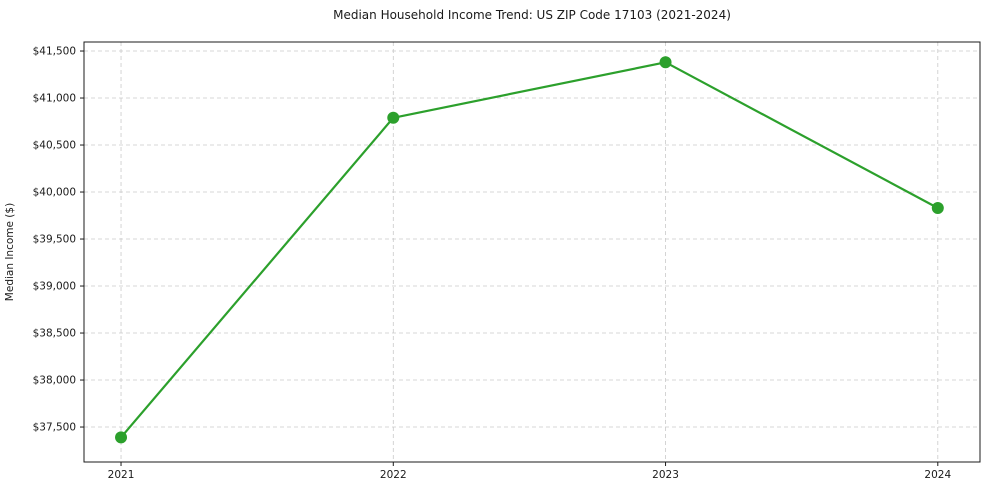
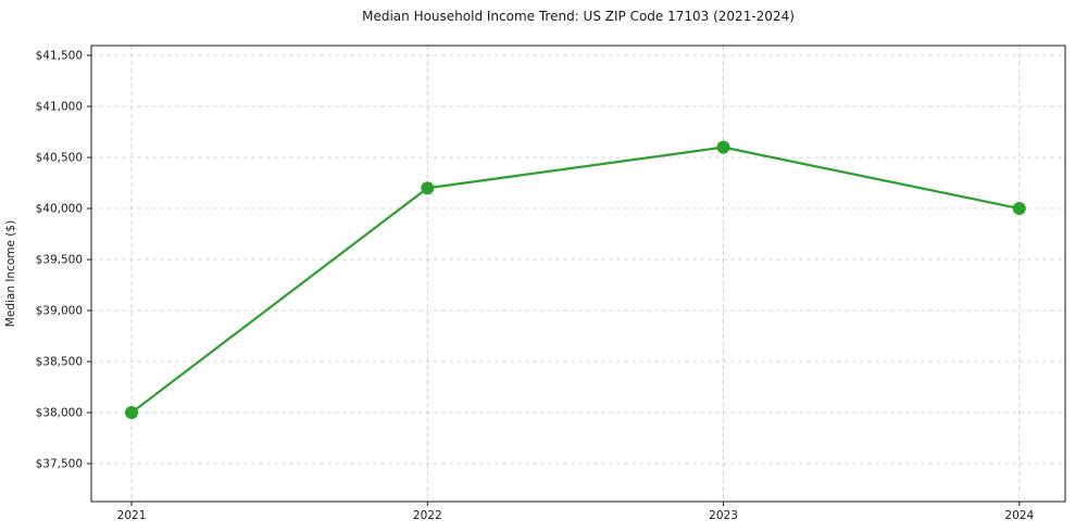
2021: $37400 -> $38000
2022: $40800 -> $40200
2023: $41400 -> $40600
2024: $39800 -> $40000
